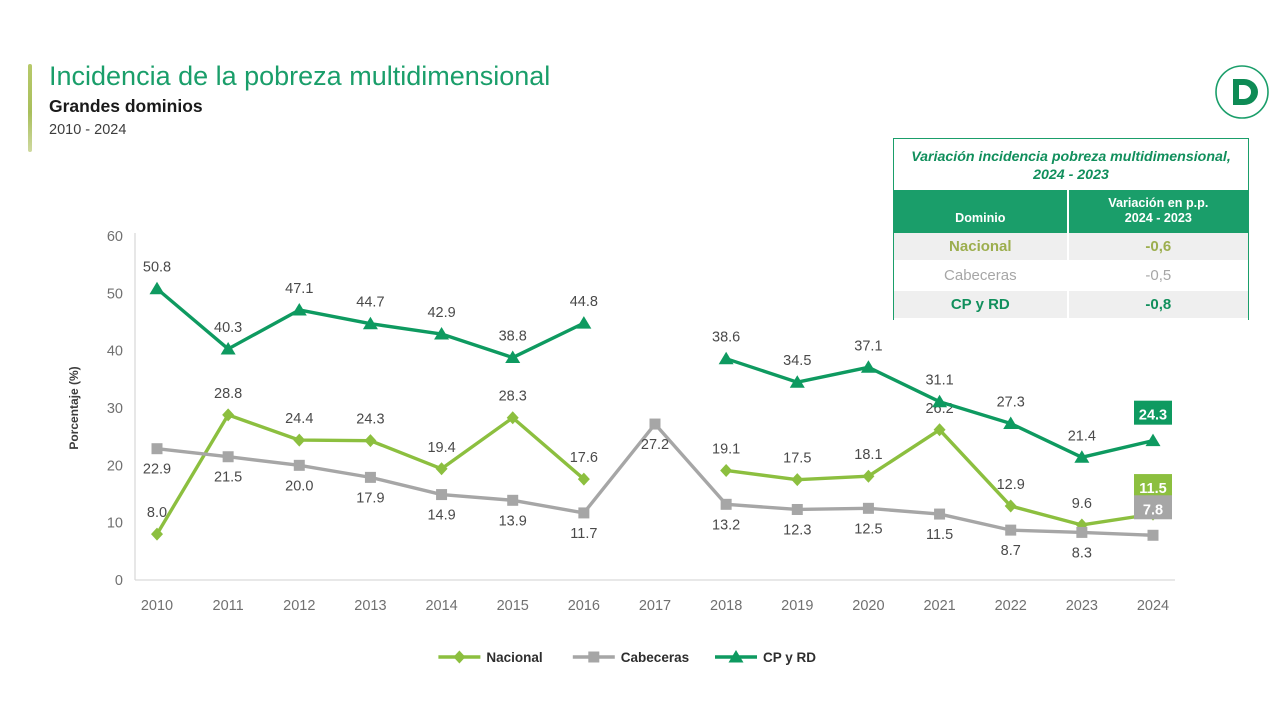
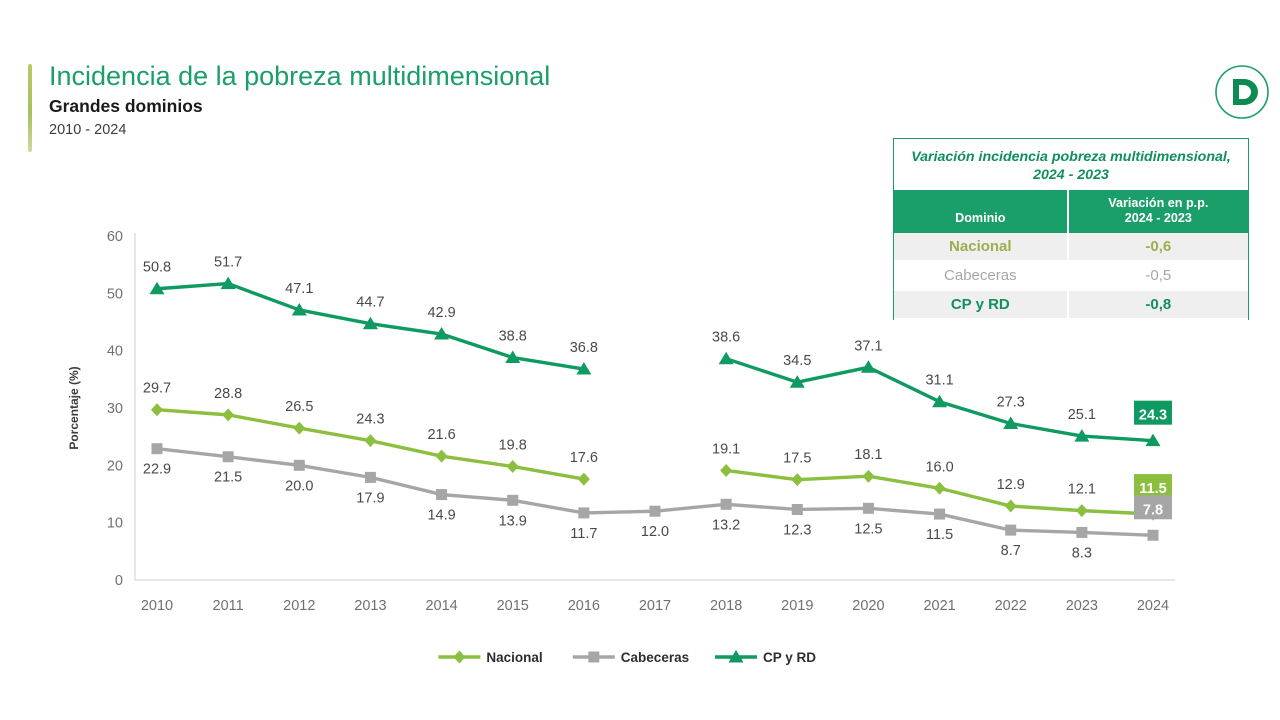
Nacional/2010: 8.0 -> 29.7
CP y RD/2011: 40.3 -> 51.7
Nacional/2012: 24.4 -> 26.5
Nacional/2014: 19.4 -> 21.6
Nacional/2015: 28.3 -> 19.8
CP y RD/2016: 44.8 -> 36.8
Cabeceras/2017: 27.2 -> 12.0
Nacional/2021: 26.2 -> 16.0
Nacional/2023: 9.6 -> 12.1
CP y RD/2023: 21.4 -> 25.1
